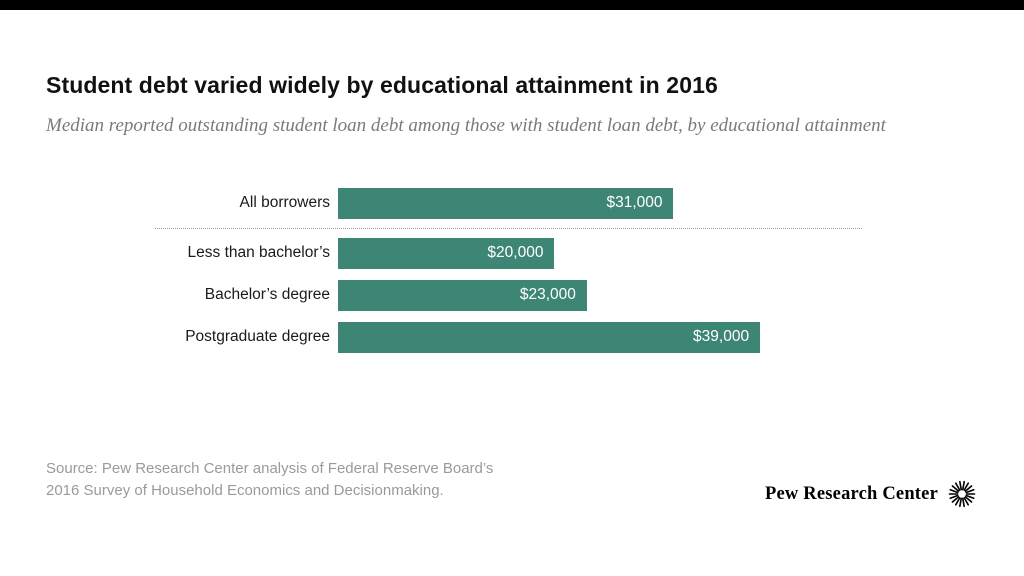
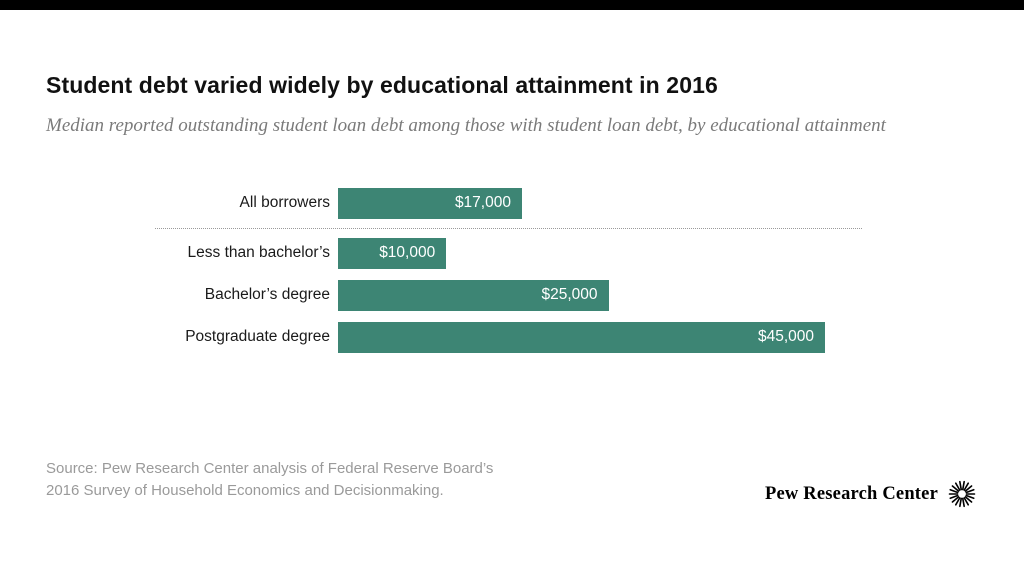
All borrowers: $31,000 -> $17,000
Less than bachelor’s: $20,000 -> $10,000
Bachelor’s degree: $23,000 -> $25,000
Postgraduate degree: $39,000 -> $45,000
